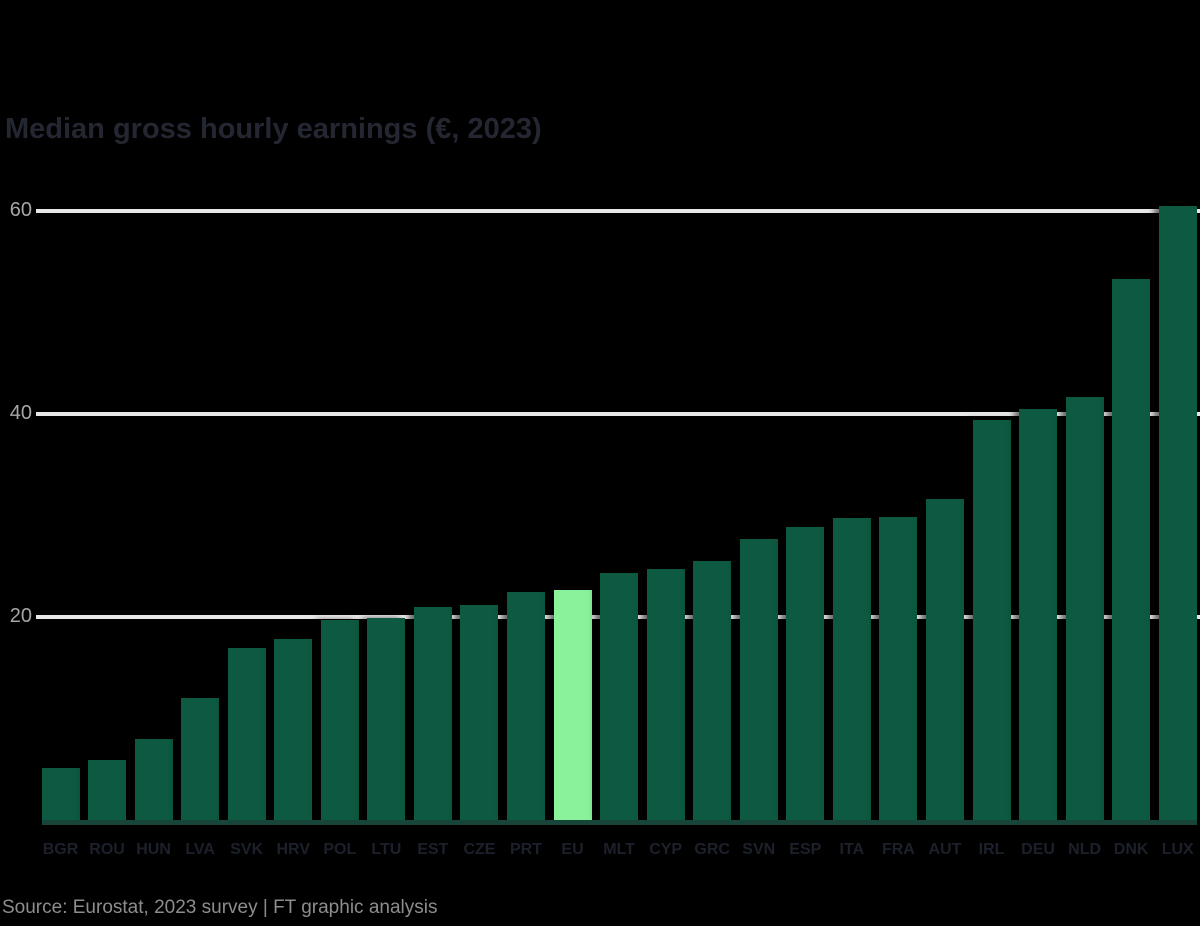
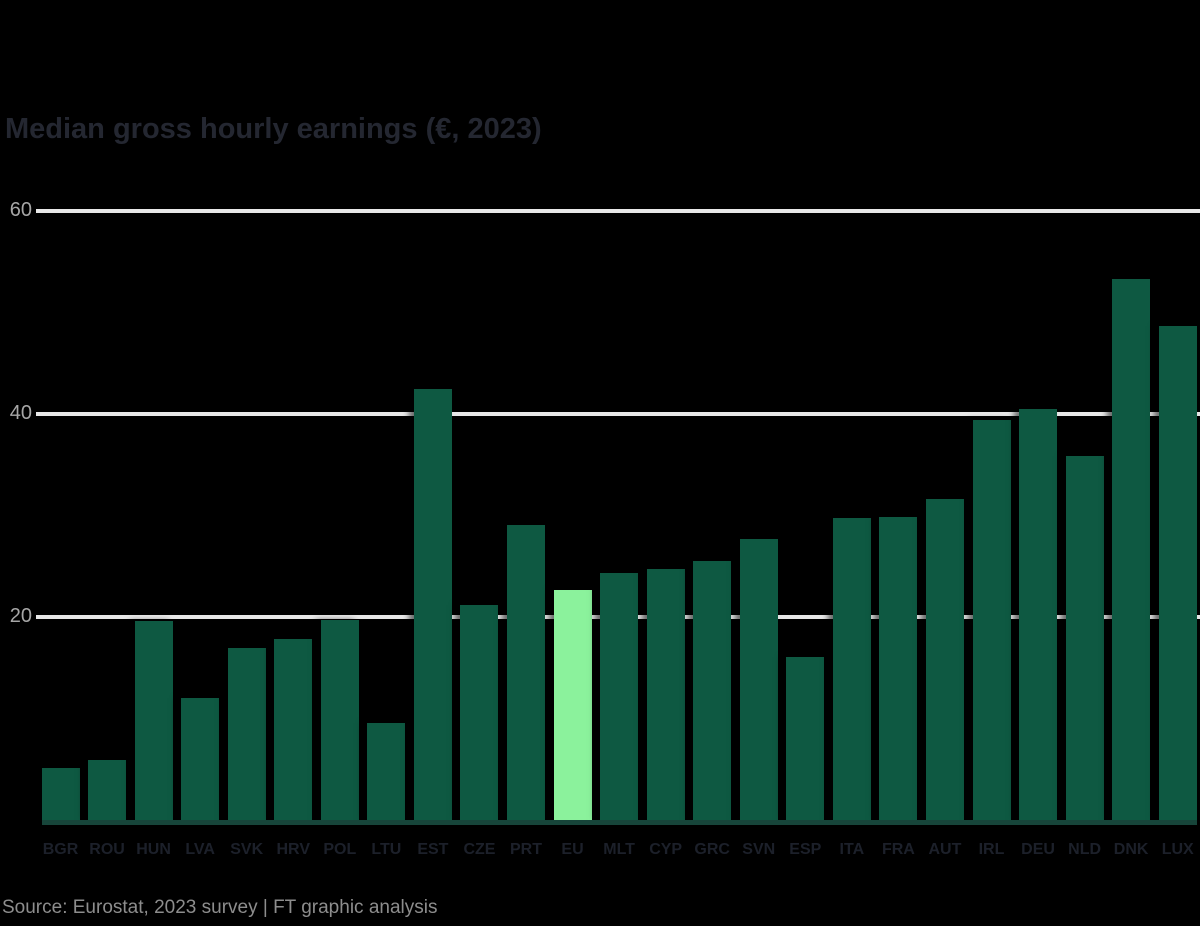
HUN: 8.0 -> 19.6
LTU: 19.9 -> 9.6
EST: 21.0 -> 42.5
PRT: 22.5 -> 29.1
ESP: 28.9 -> 16.1
NLD: 41.7 -> 35.9
LUX: 60.5 -> 48.7
